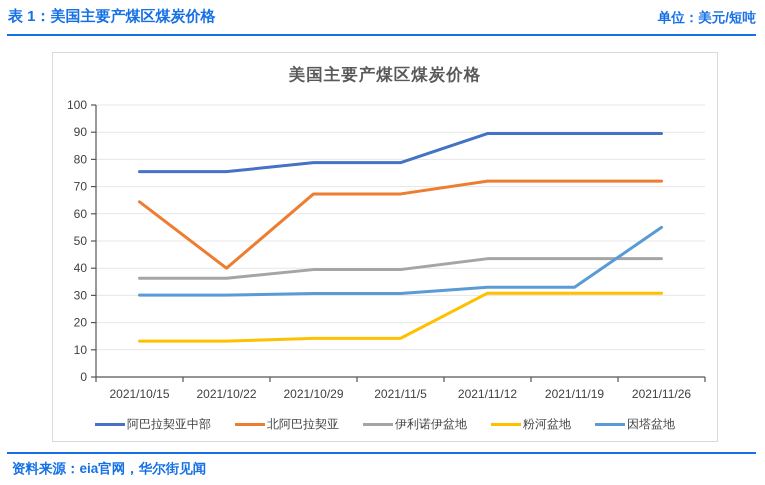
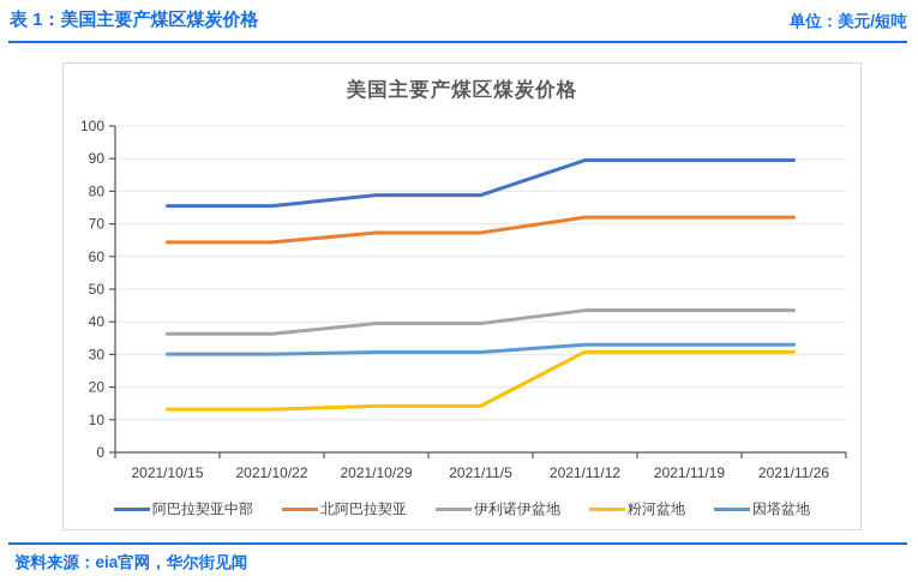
北阿巴拉契亚/2021/10/22: 40 -> 64
因塔盆地/2021/11/26: 55 -> 33
